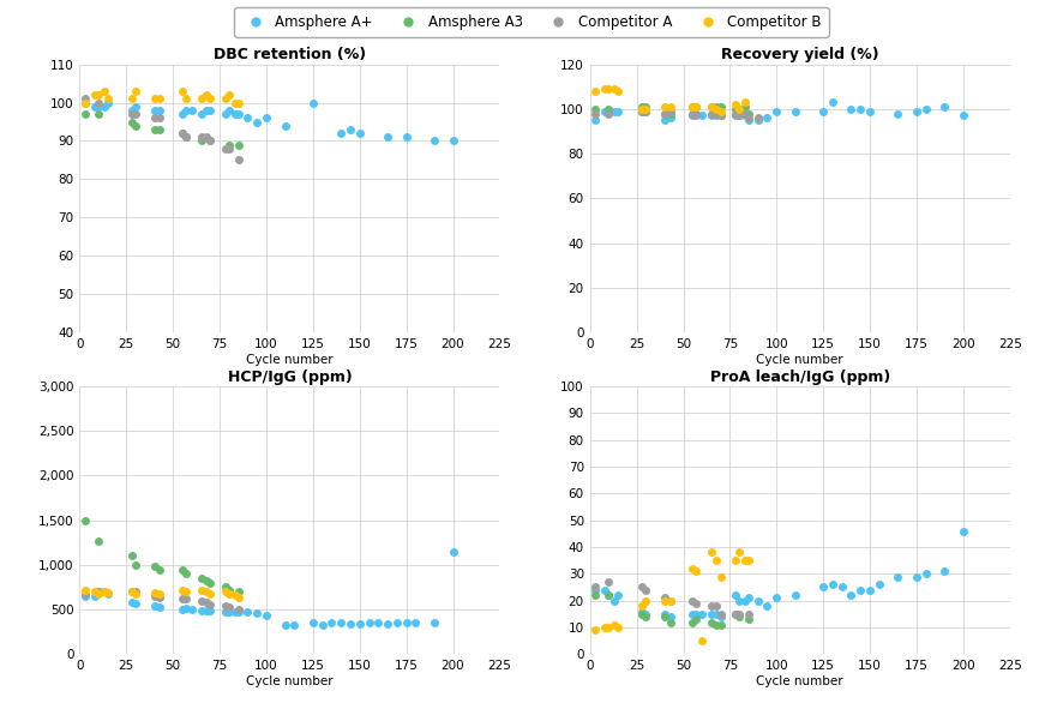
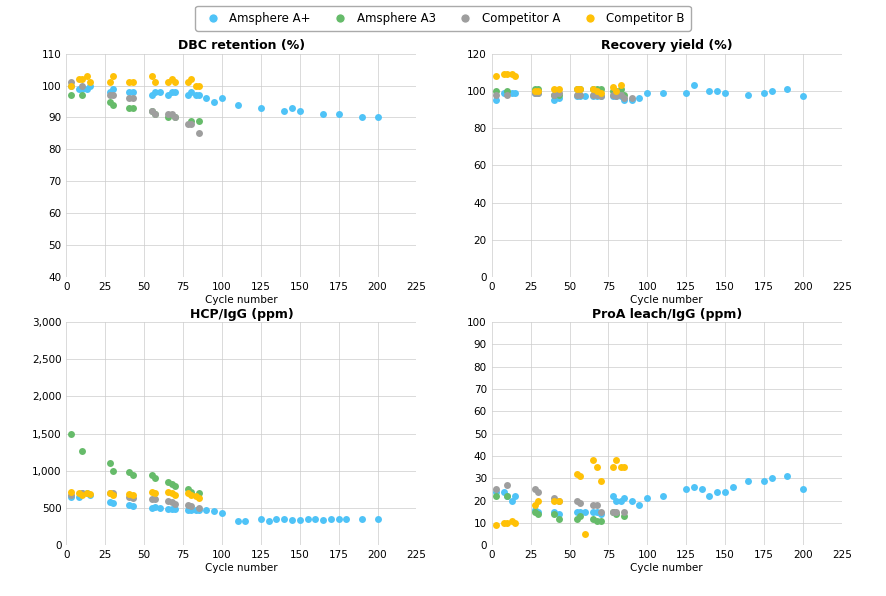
DBC retention (%)/Amsphere A+/125: 100 -> 93
HCP/IgG (ppm)/Amsphere A+/200: 1,140 -> 350
ProA leach/IgG (ppm)/Amsphere A+/200: 46 -> 25
